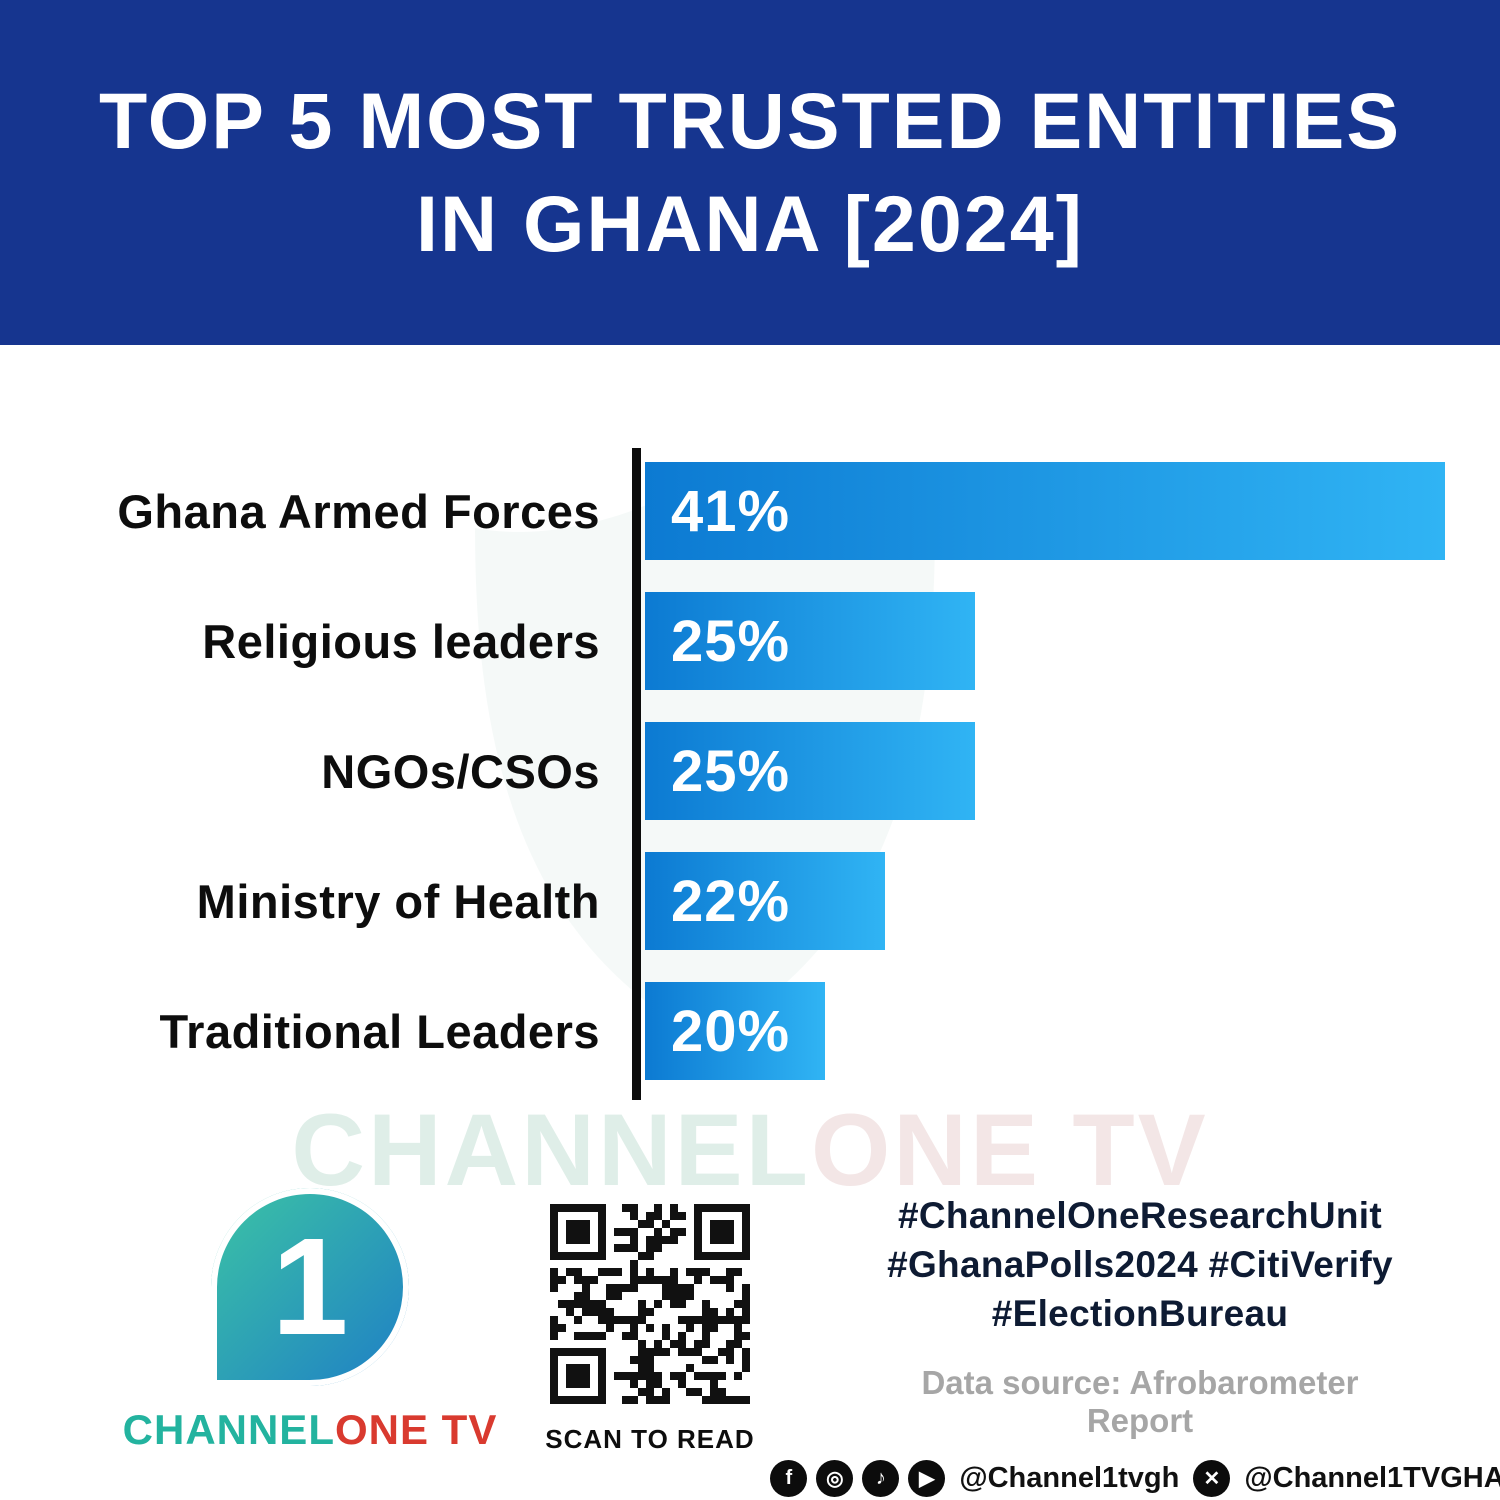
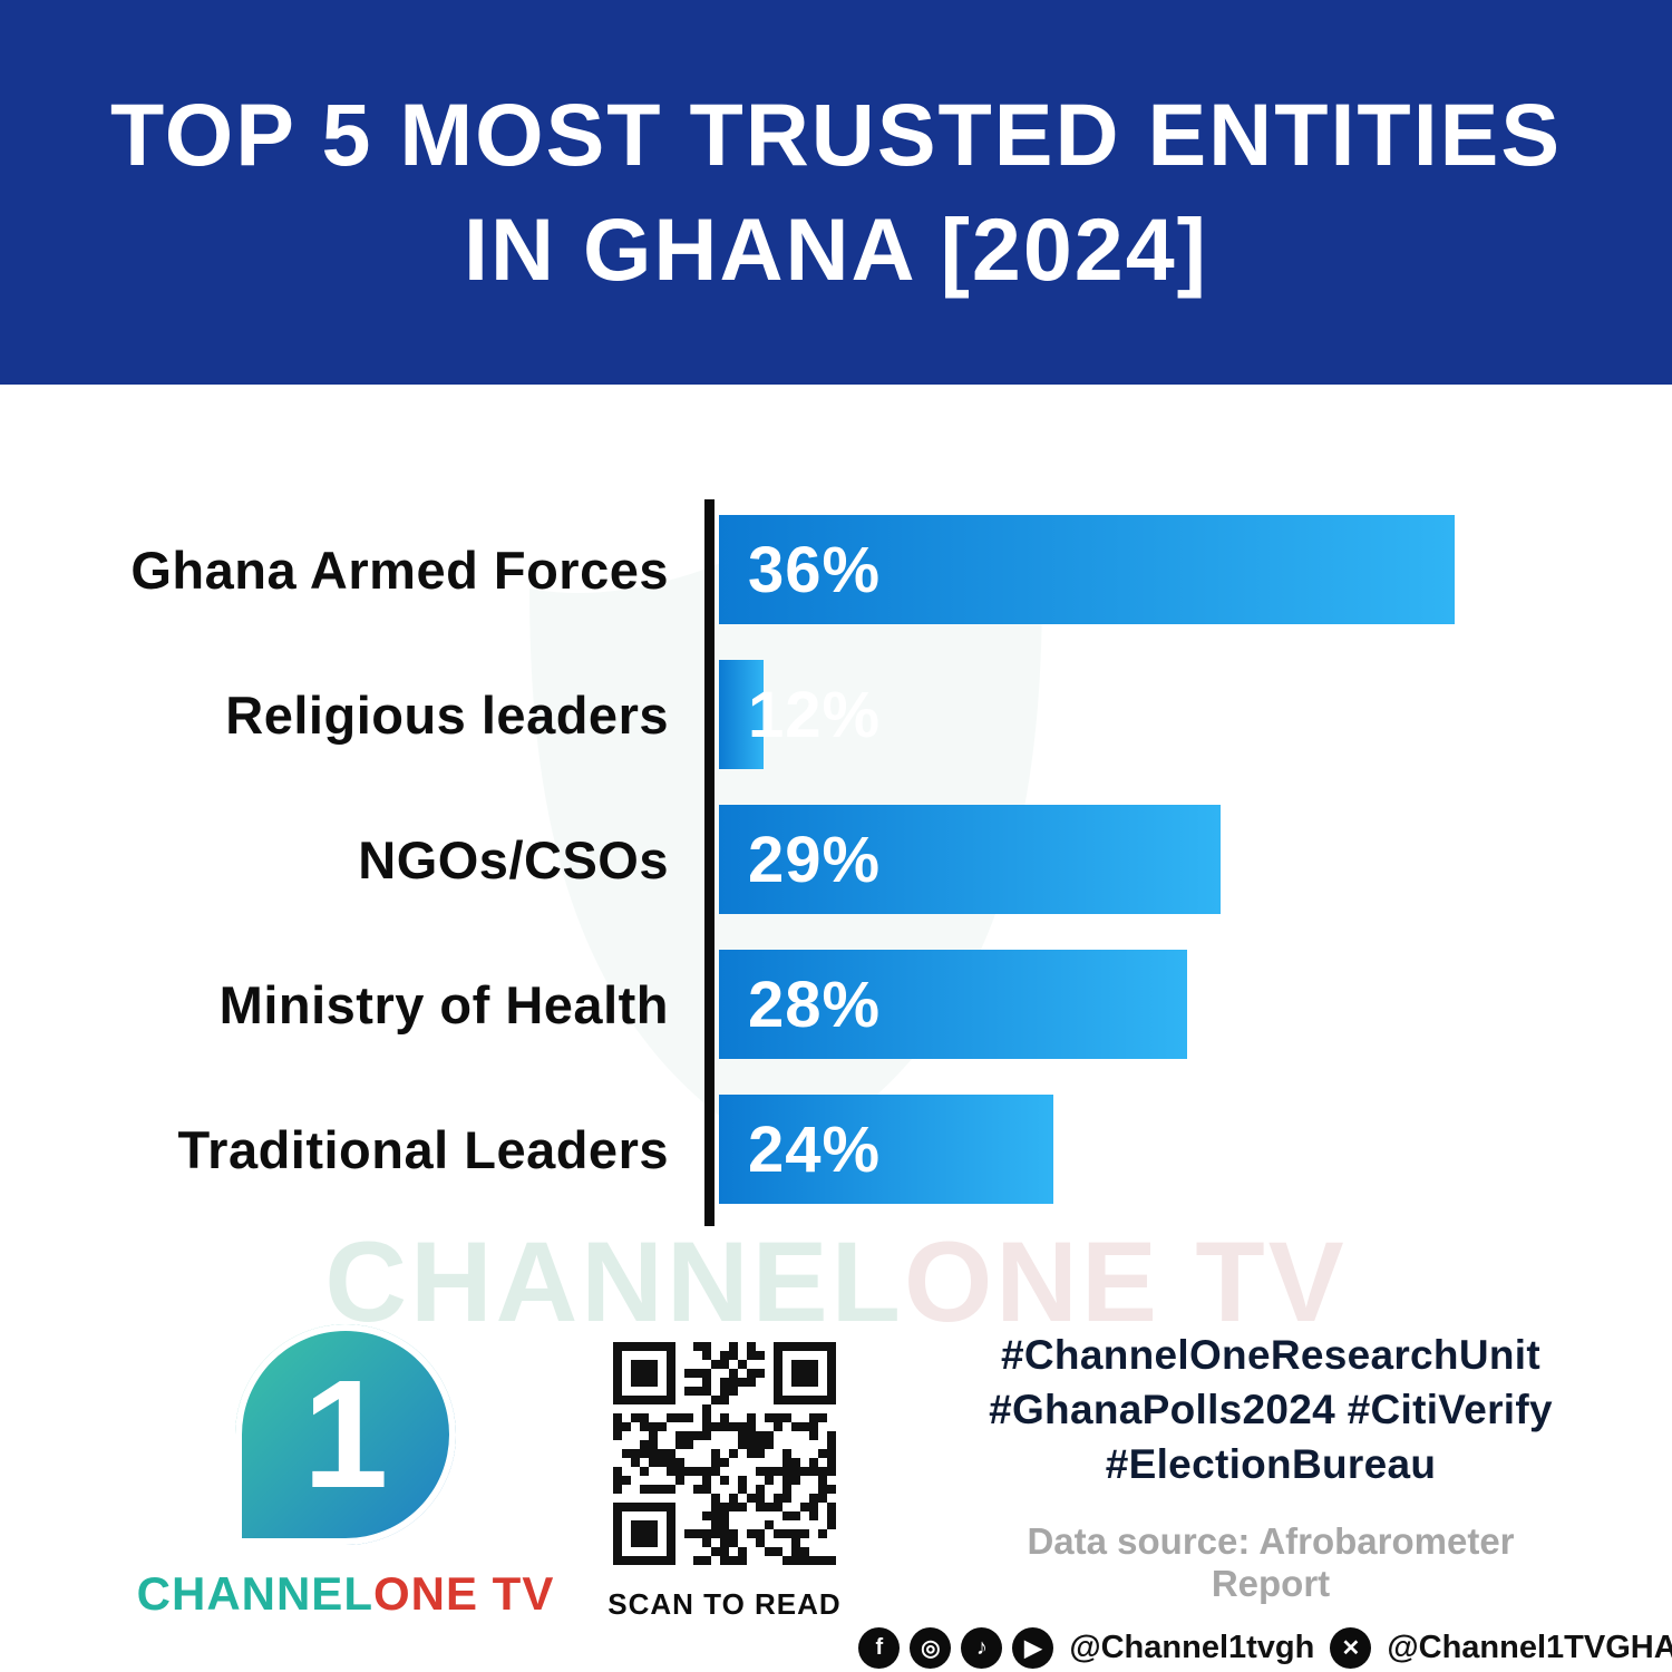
Ghana Armed Forces: 41% -> 36%
Religious leaders: 25% -> 12%
NGOs/CSOs: 25% -> 29%
Ministry of Health: 22% -> 28%
Traditional Leaders: 20% -> 24%
